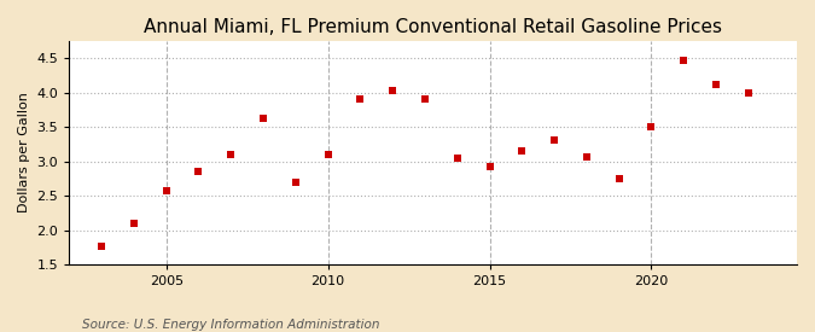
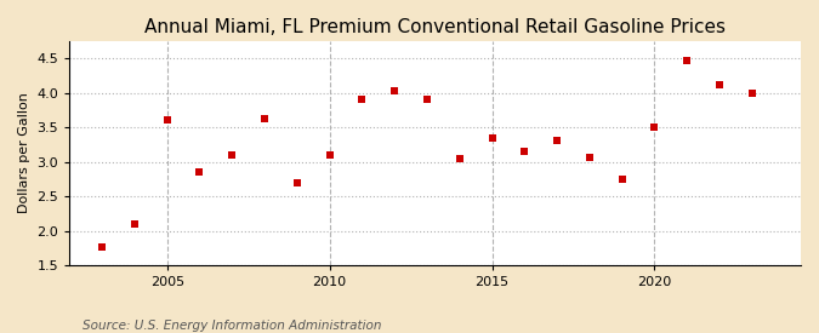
2005: 2.57 -> 3.60
2015: 2.92 -> 3.34
